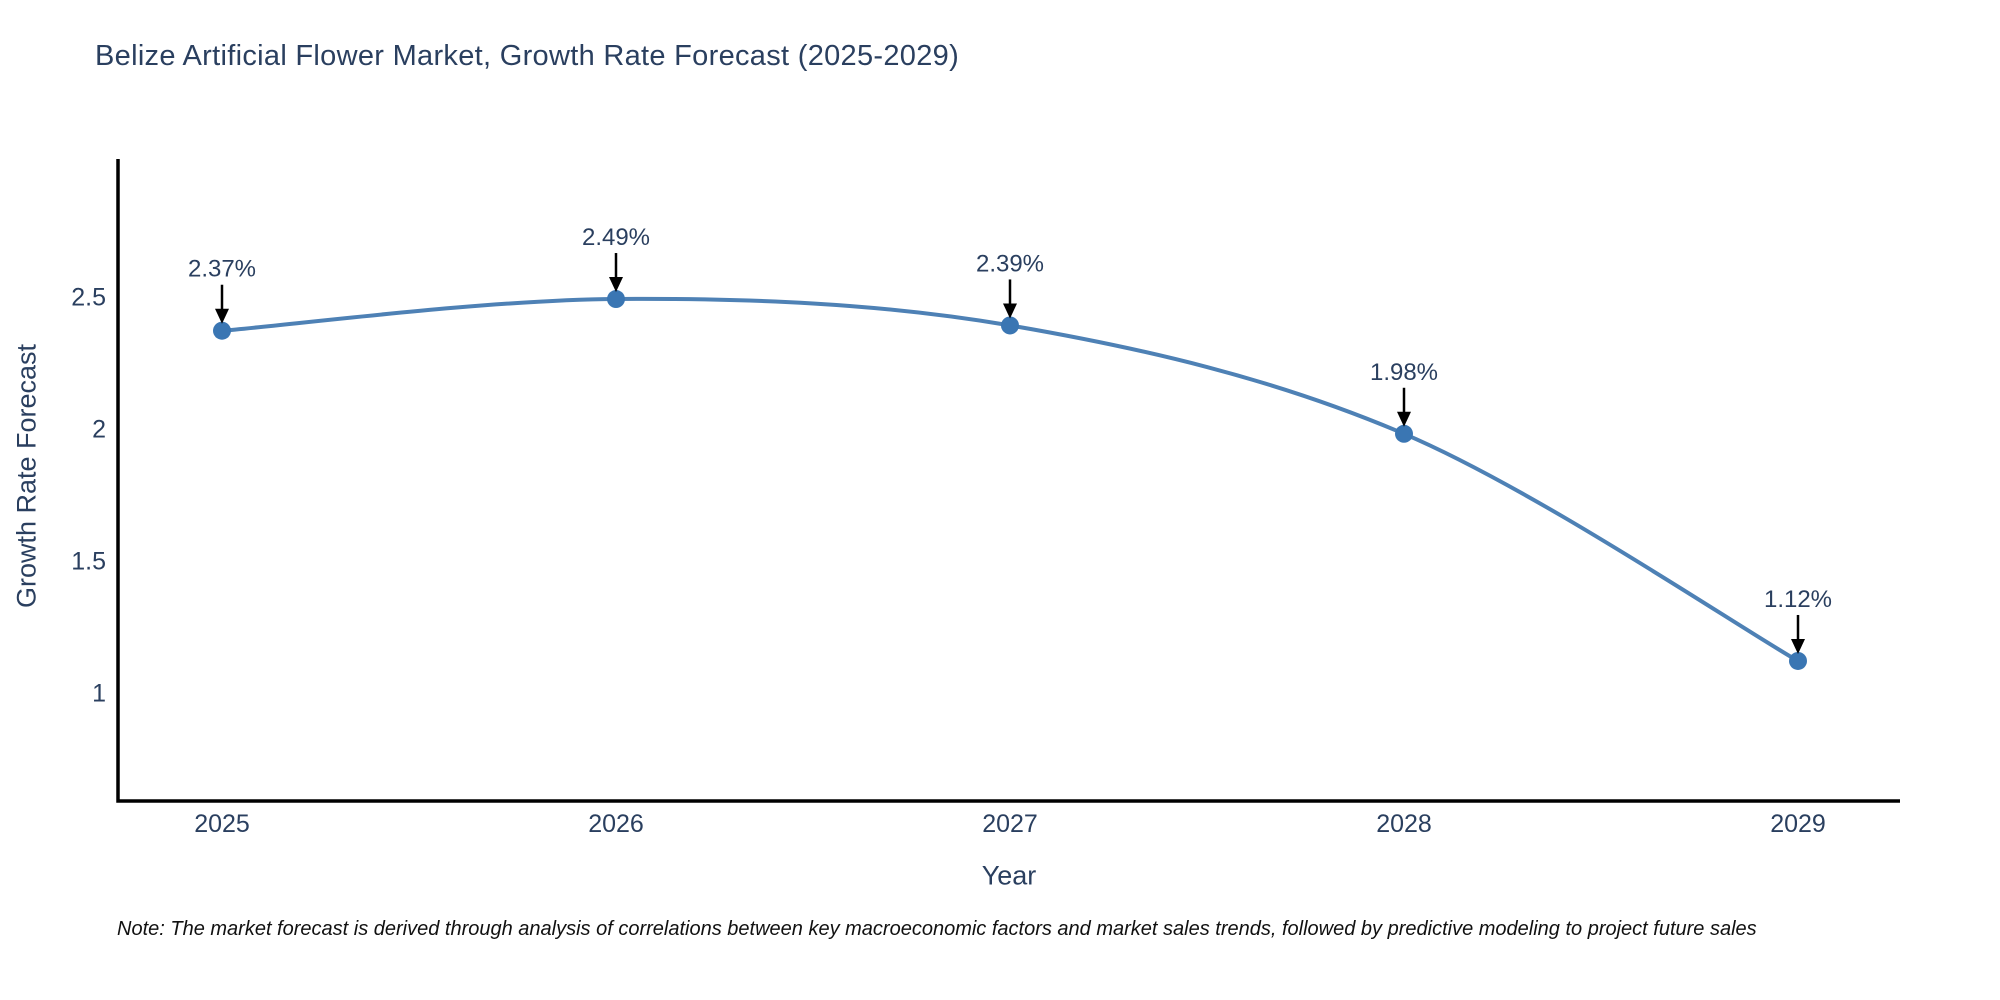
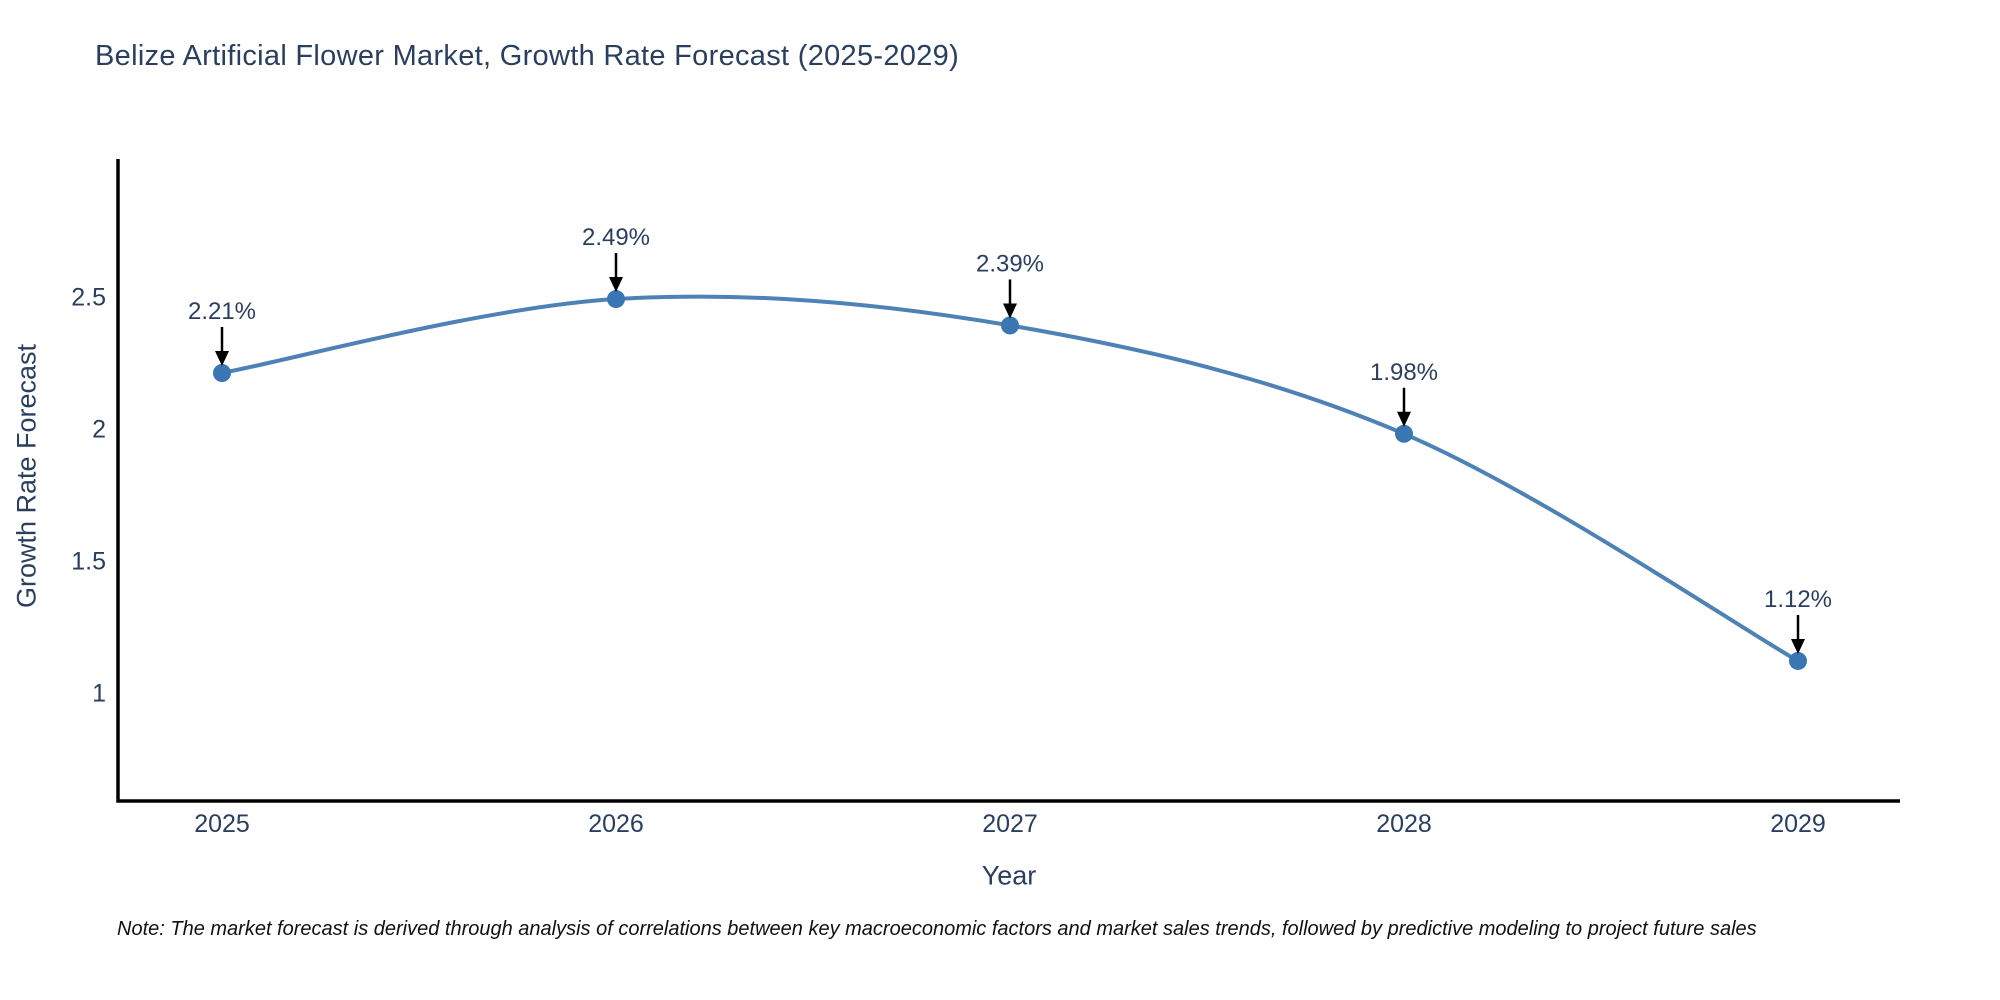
2025: 2.37% -> 2.21%
